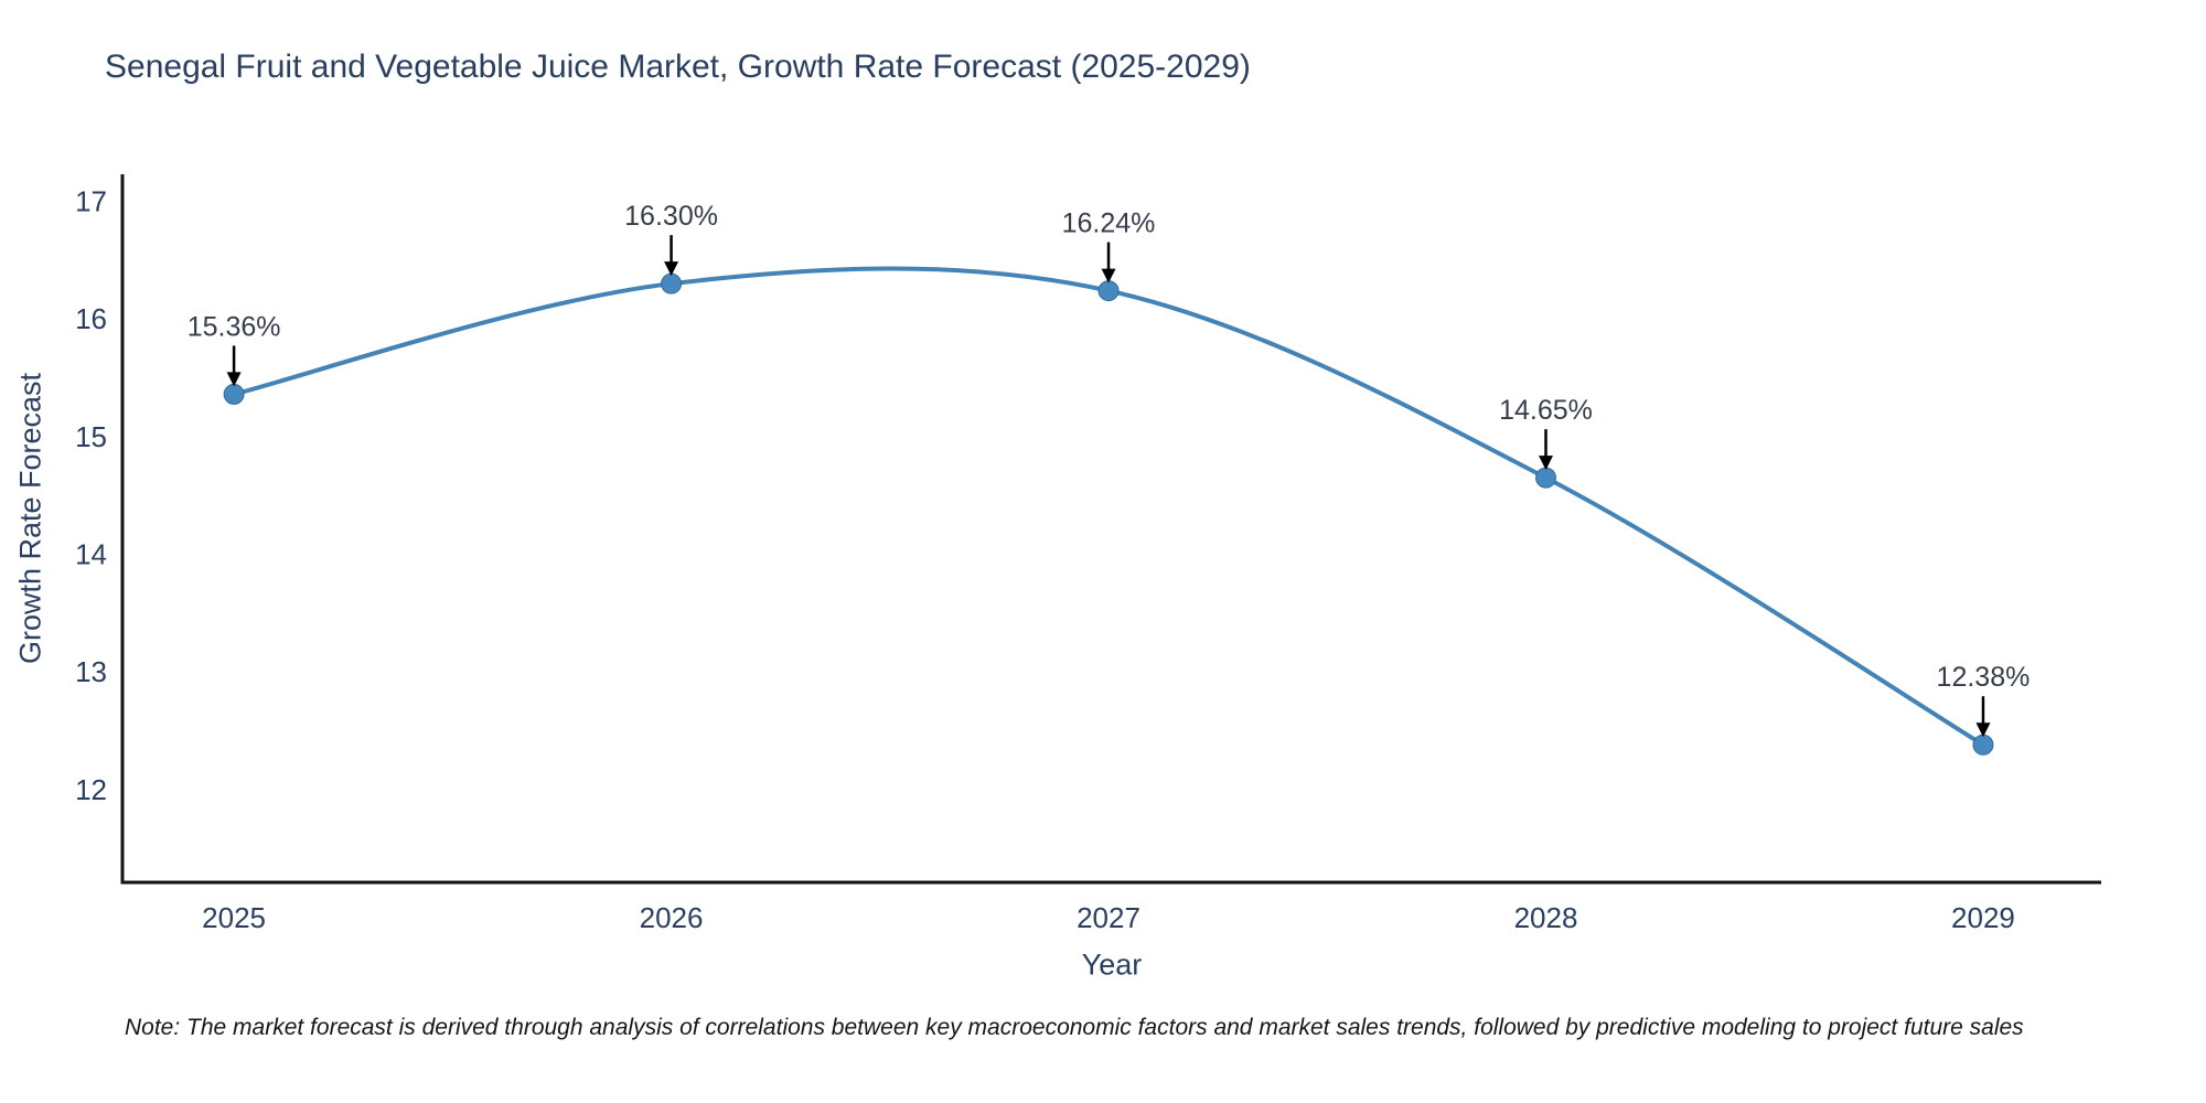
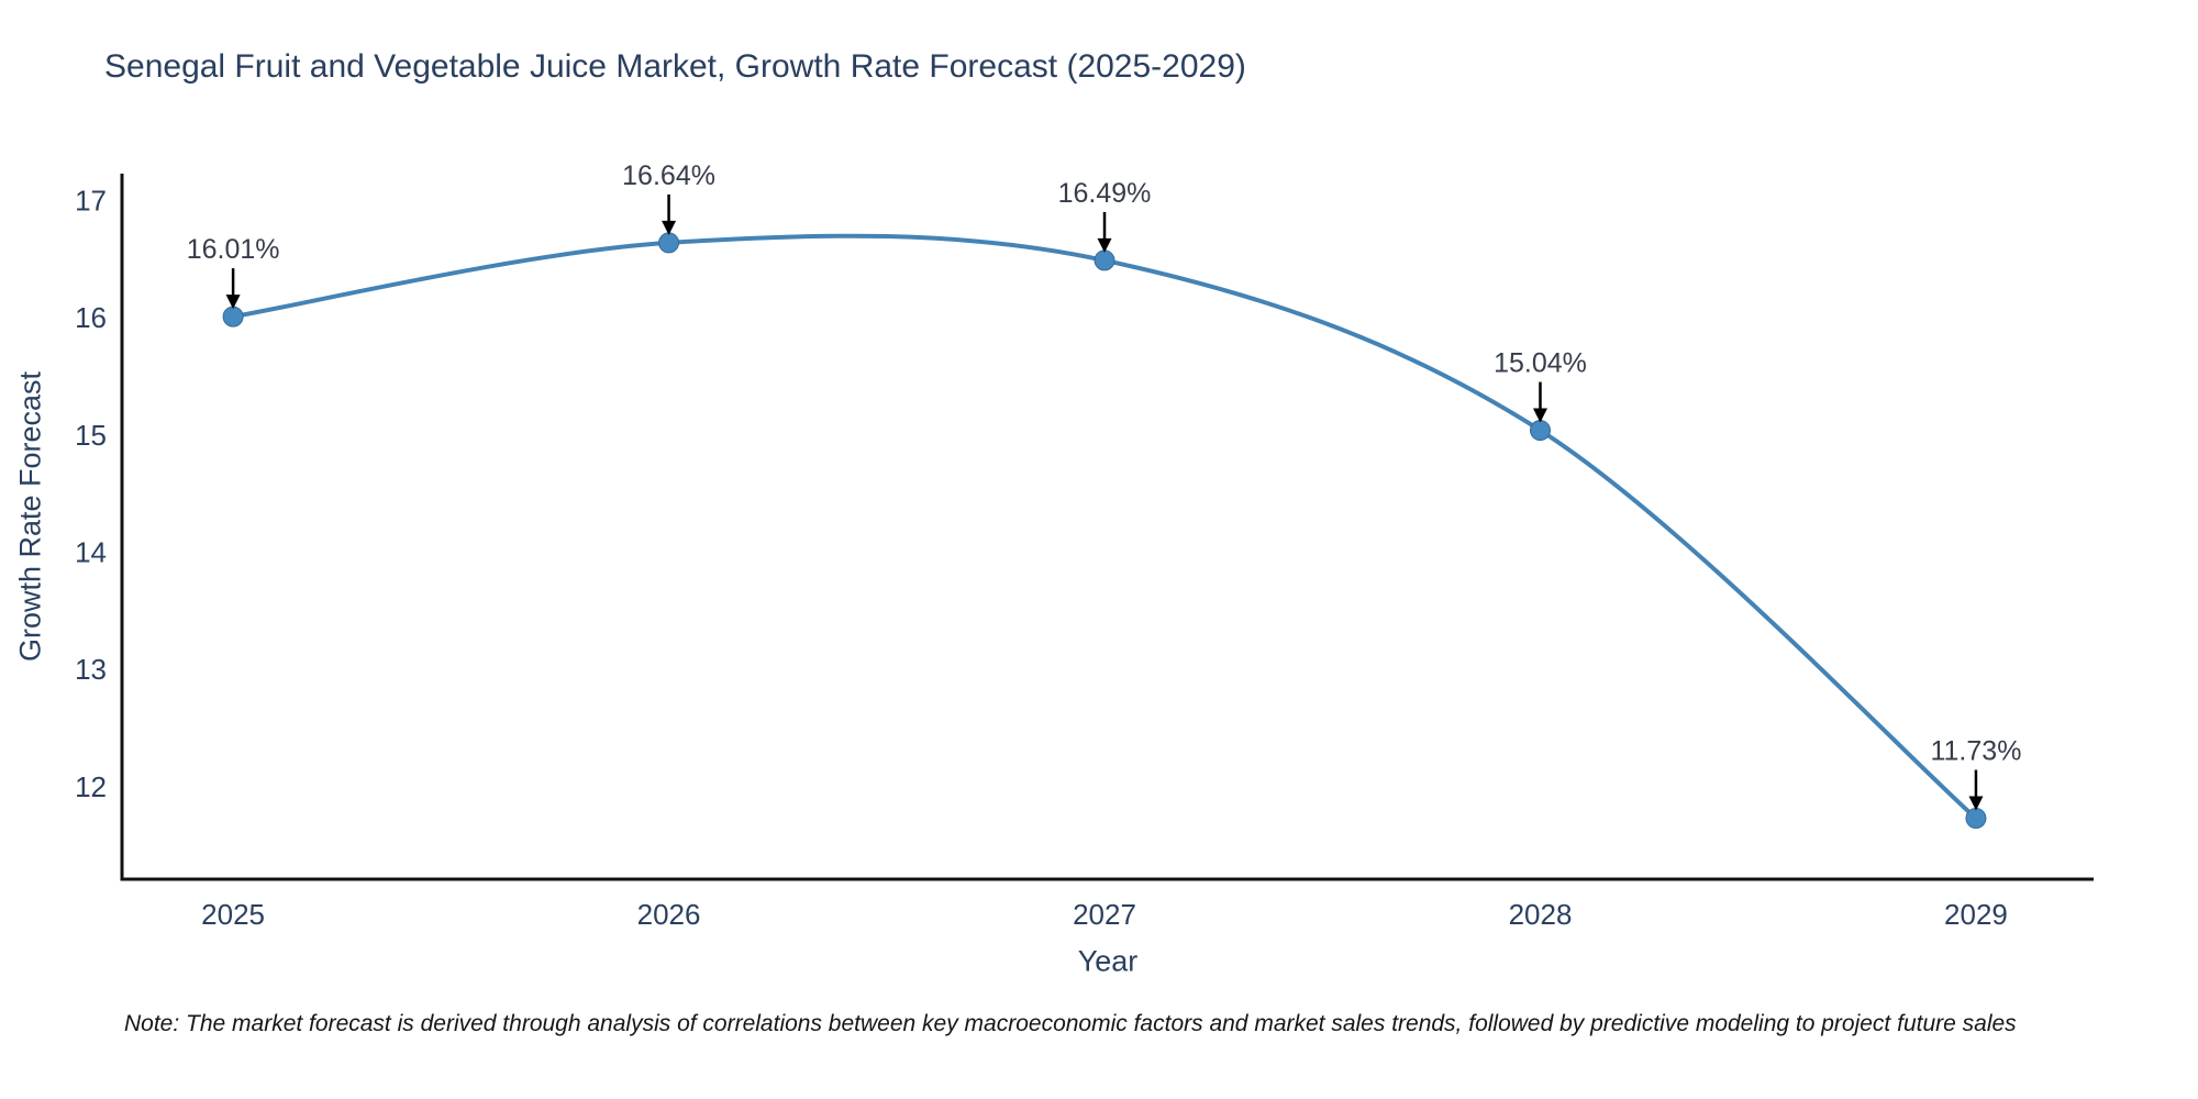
2025: 15.36% -> 16.01%
2026: 16.30% -> 16.64%
2027: 16.24% -> 16.49%
2028: 14.65% -> 15.04%
2029: 12.38% -> 11.73%
